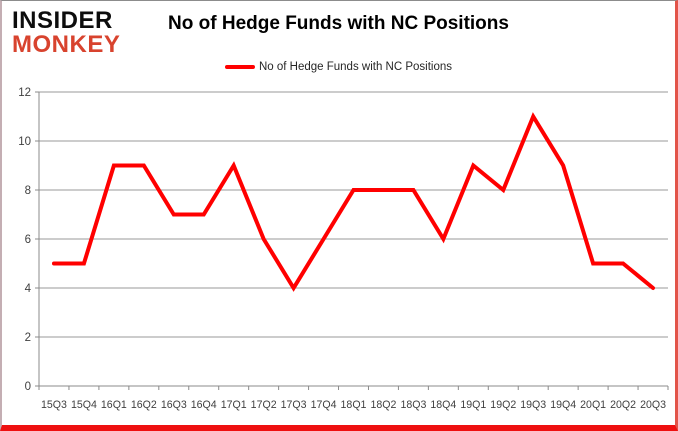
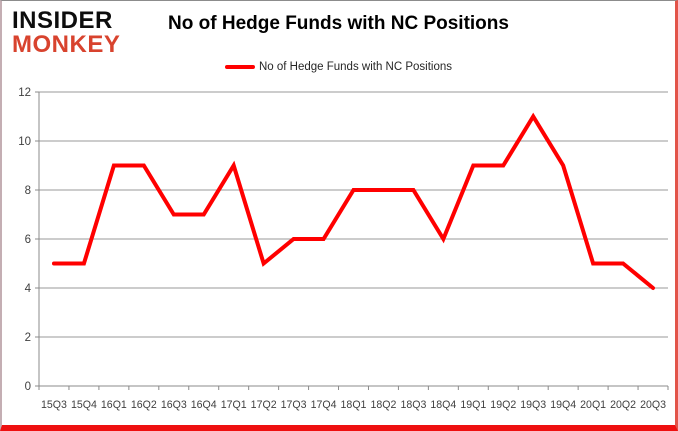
17Q2: 6 -> 5
17Q3: 4 -> 6
19Q2: 8 -> 9
